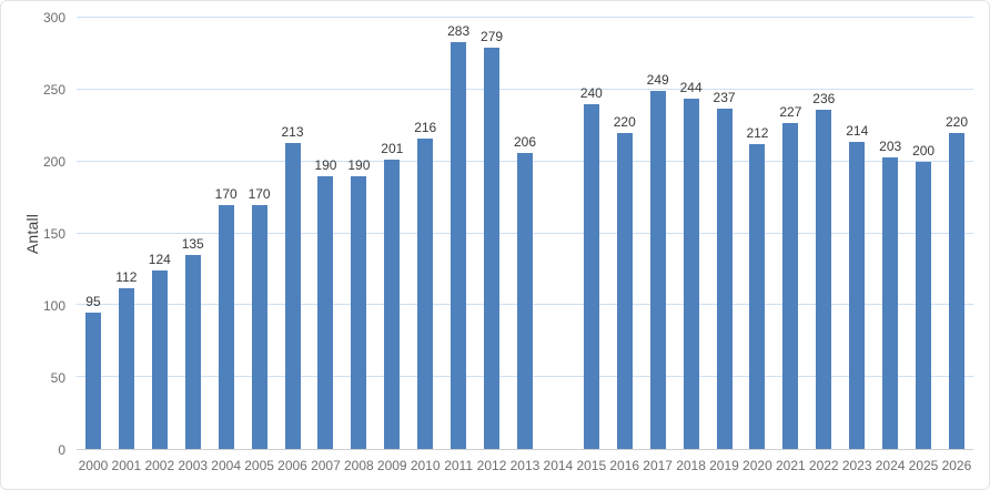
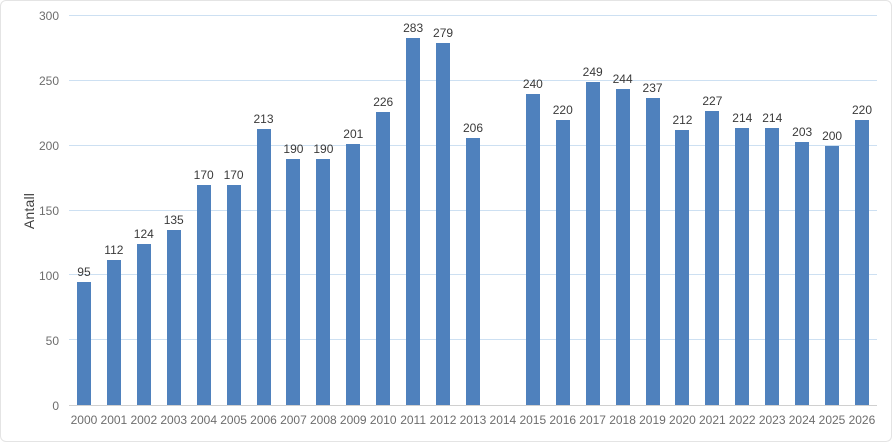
2010: 216 -> 226
2022: 236 -> 214
